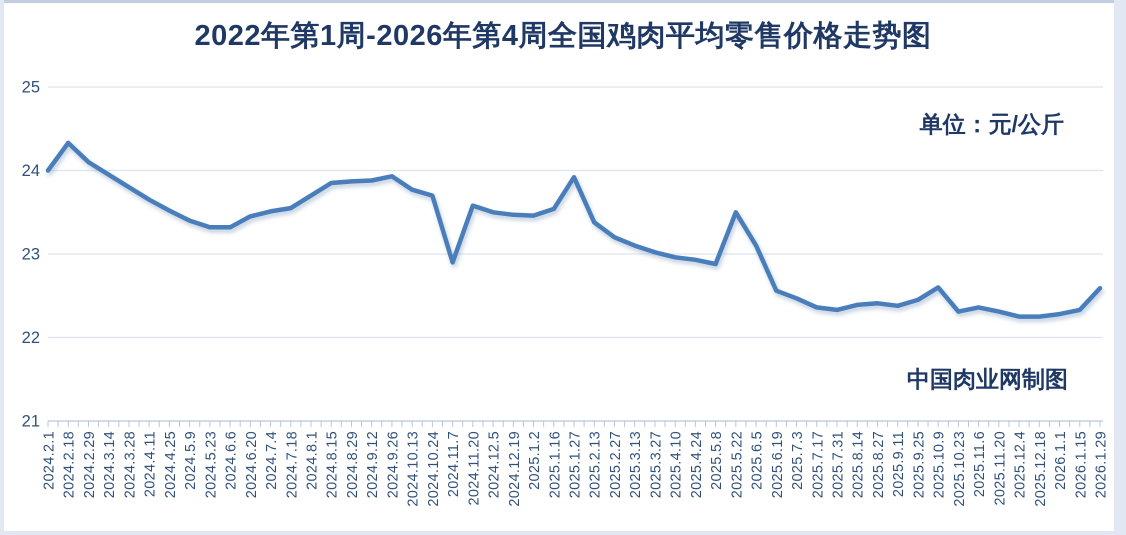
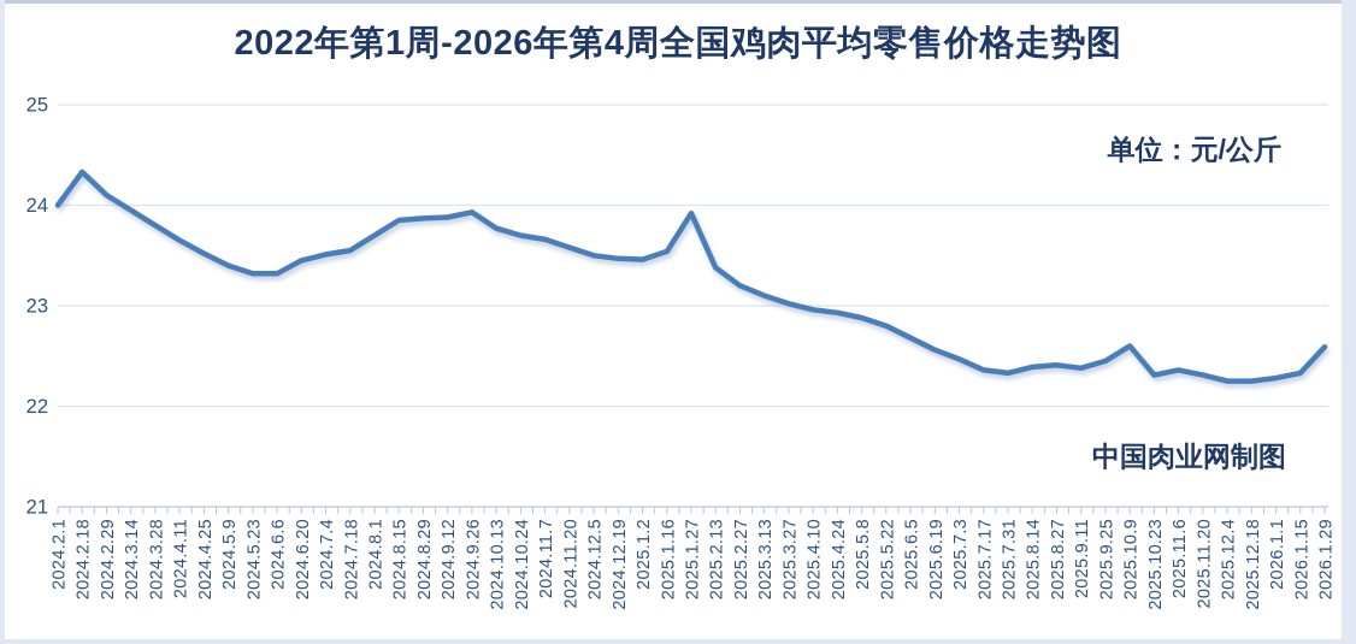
2024.11.7: 22.9 -> 23.7
2025.5.22: 23.5 -> 22.8
2025.6.5: 23.1 -> 22.7
